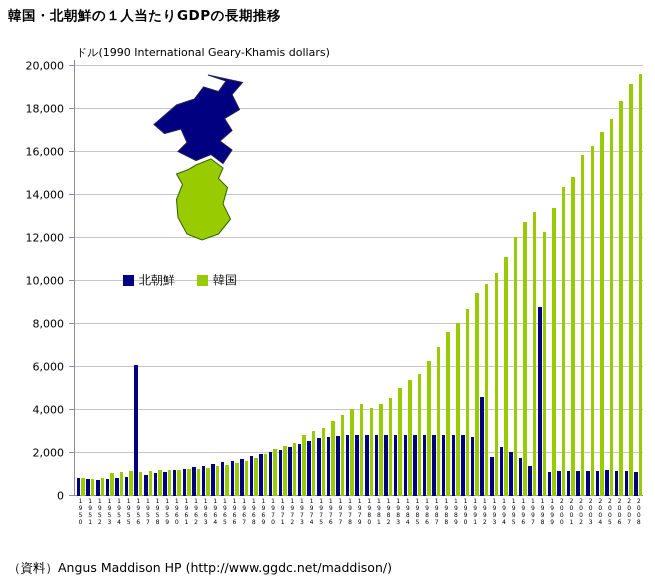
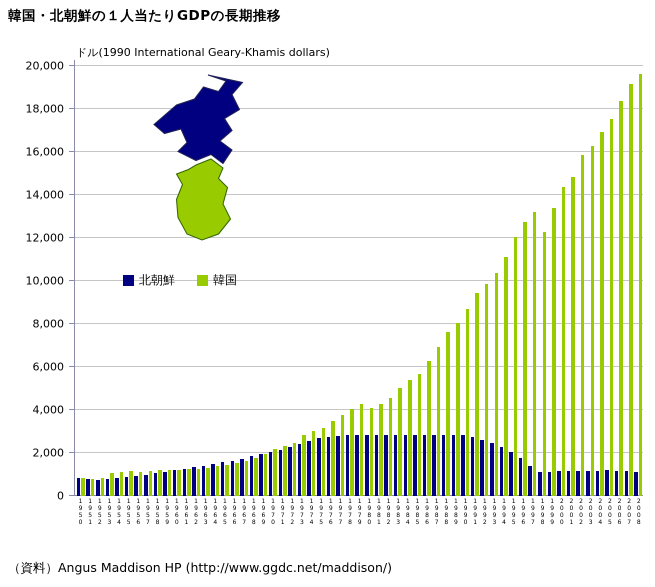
北朝鮮/1956: 6100 -> 1000
北朝鮮/1992: 4600 -> 2600
北朝鮮/1993: 1800 -> 2400
北朝鮮/1998: 8800 -> 1100
